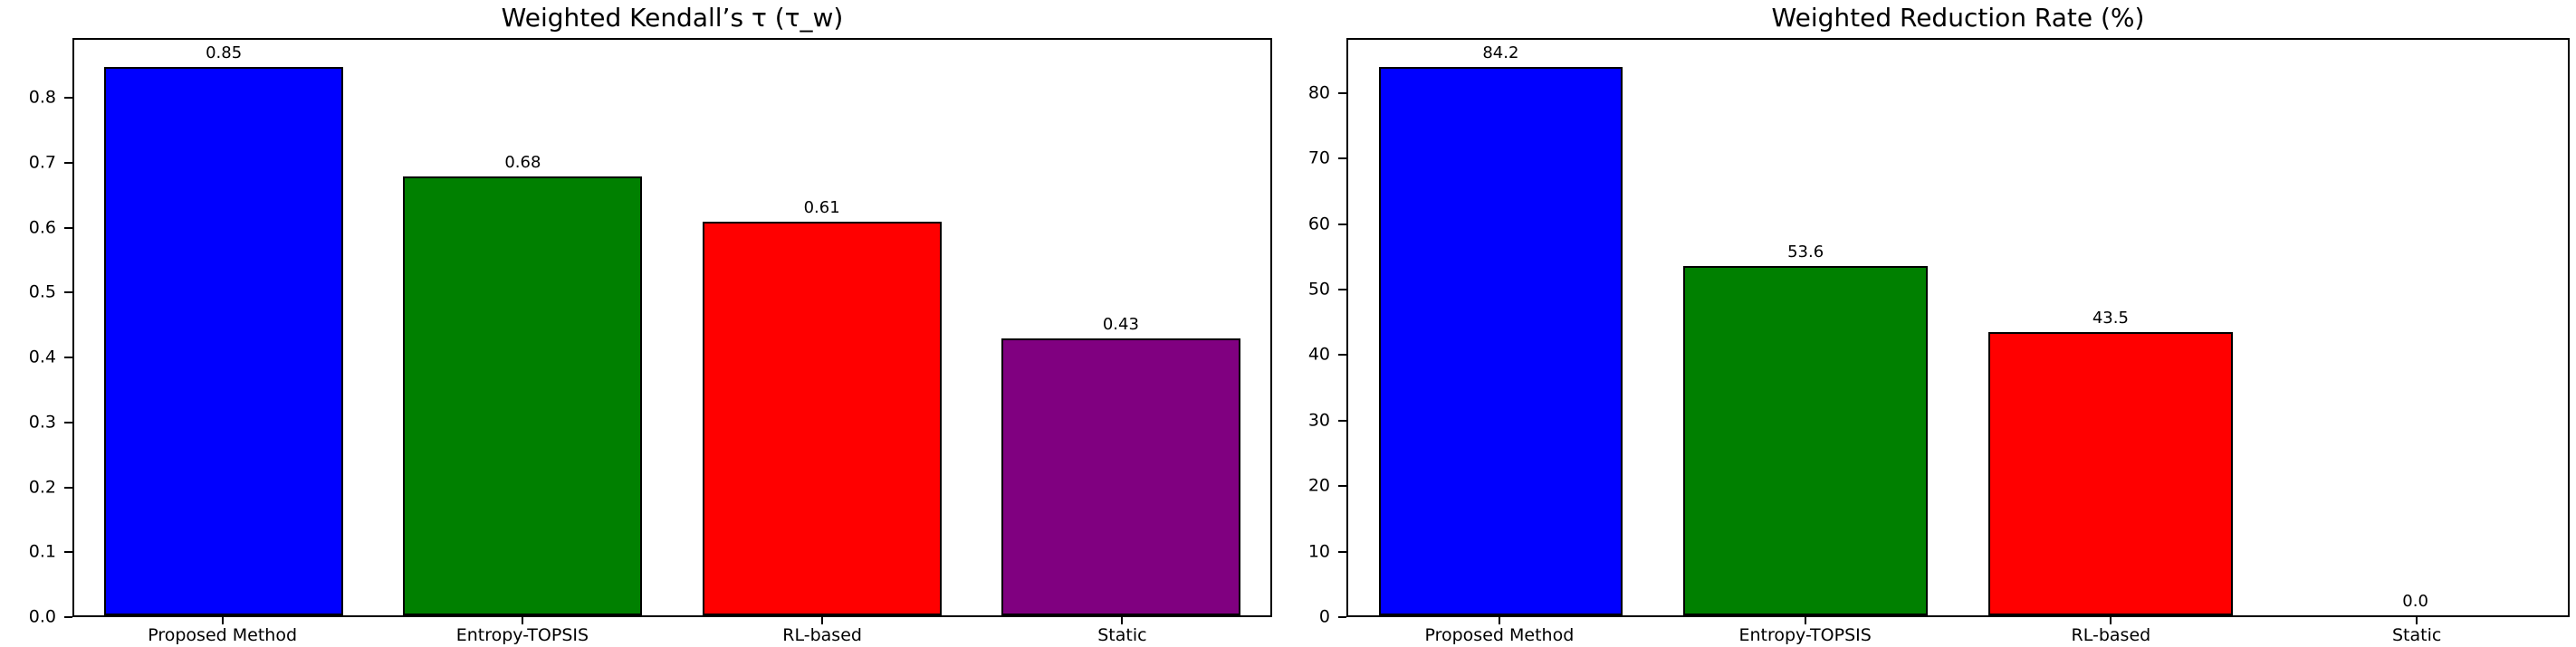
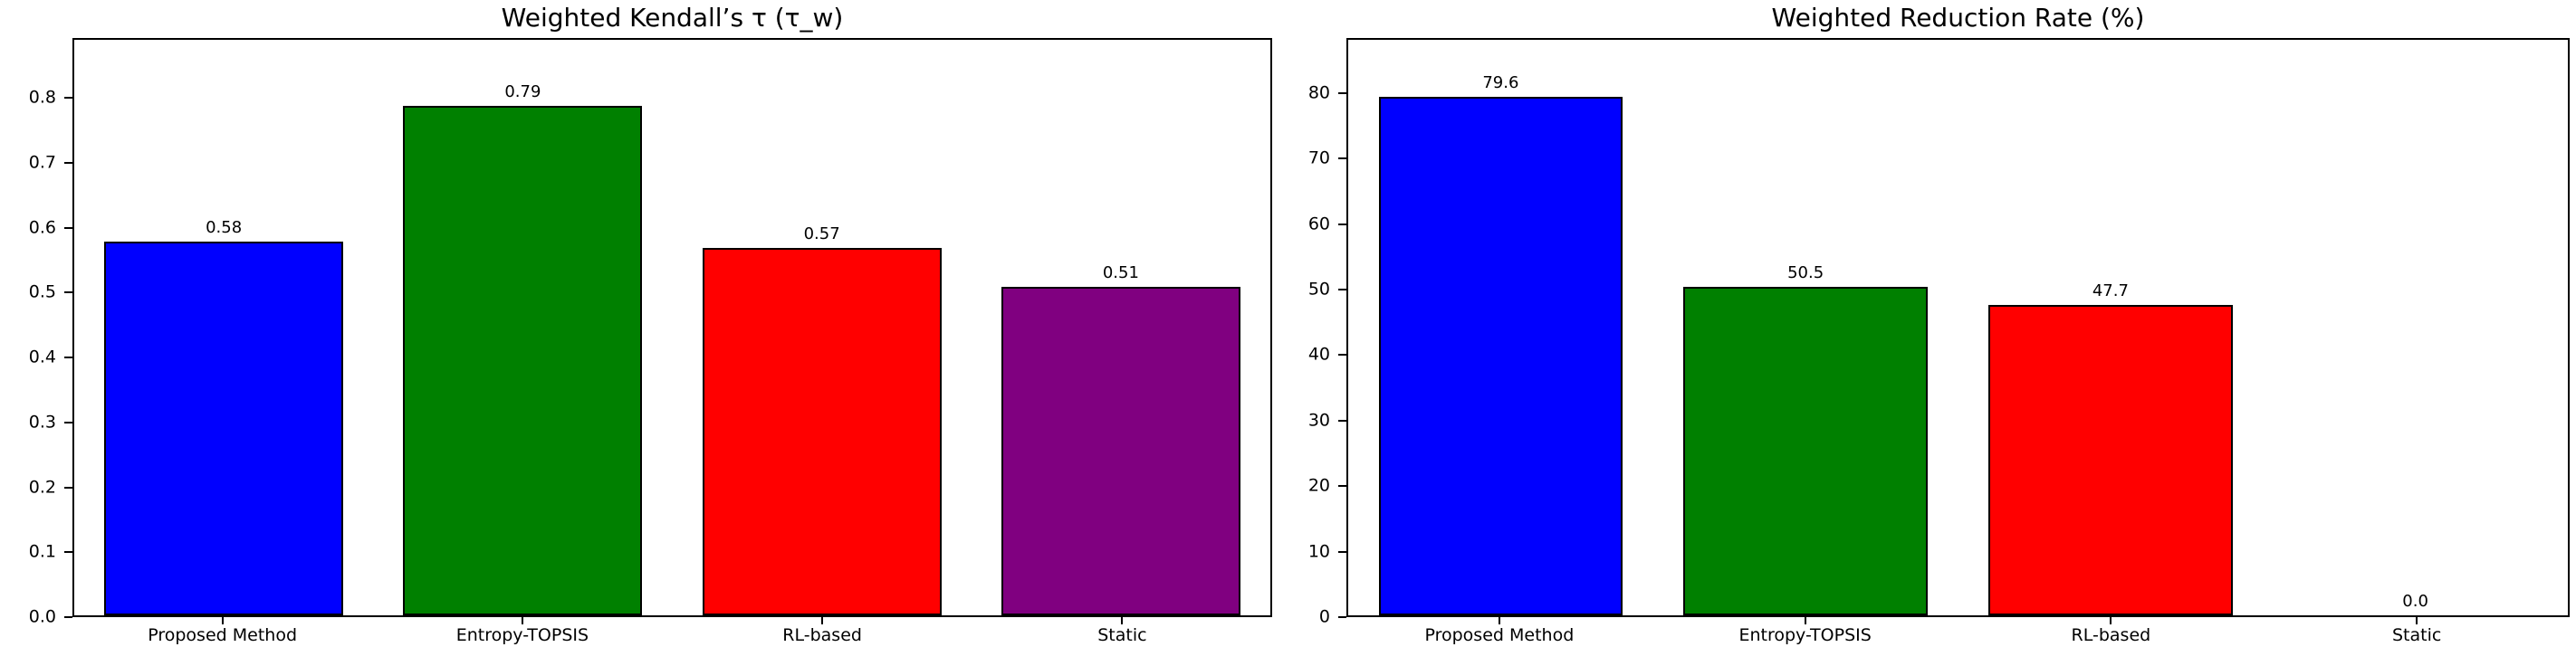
Weighted Kendall’s τ (τ_w)/Proposed Method: 0.85 -> 0.58
Weighted Kendall’s τ (τ_w)/Entropy-TOPSIS: 0.68 -> 0.79
Weighted Kendall’s τ (τ_w)/RL-based: 0.61 -> 0.57
Weighted Kendall’s τ (τ_w)/Static: 0.43 -> 0.51
Weighted Reduction Rate (%)/Proposed Method: 84.2 -> 79.6
Weighted Reduction Rate (%)/Entropy-TOPSIS: 53.6 -> 50.5
Weighted Reduction Rate (%)/RL-based: 43.5 -> 47.7
